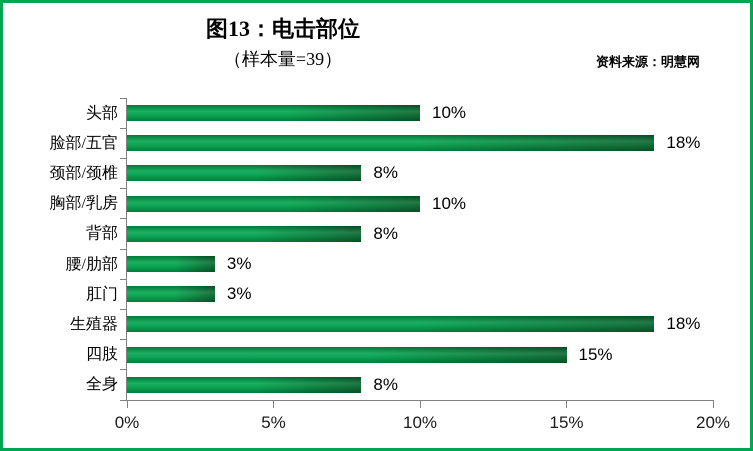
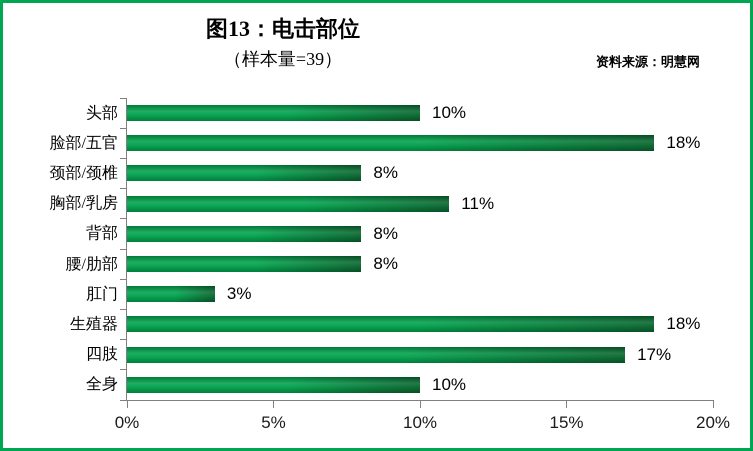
胸部/乳房: 10% -> 11%
腰/肋部: 3% -> 8%
四肢: 15% -> 17%
全身: 8% -> 10%
